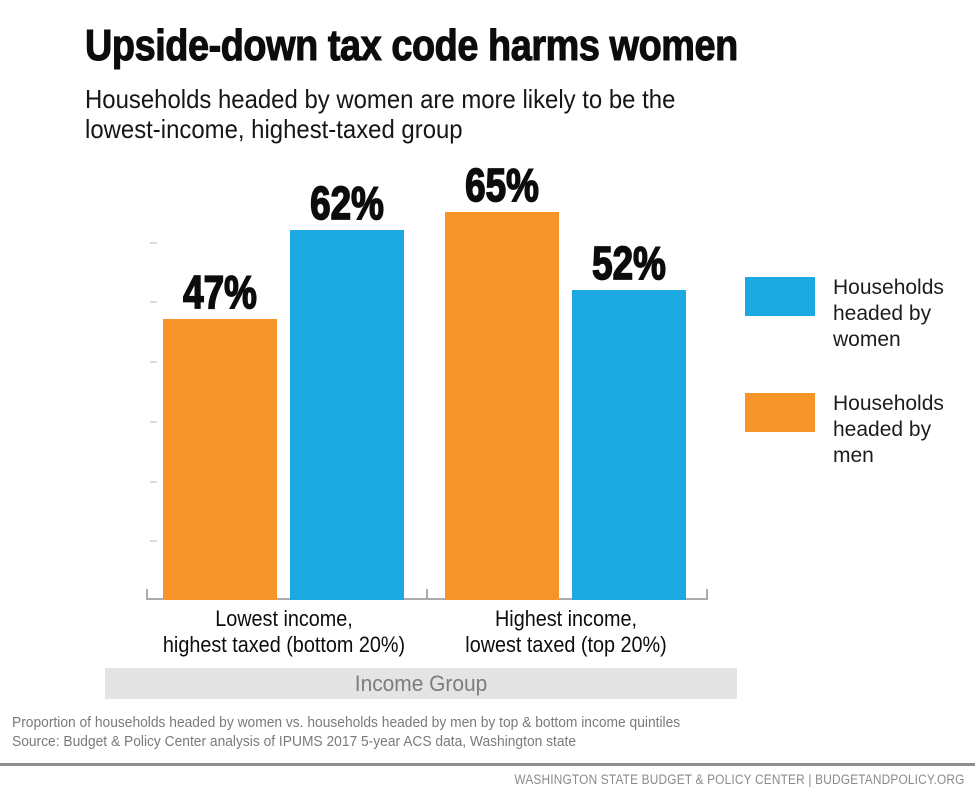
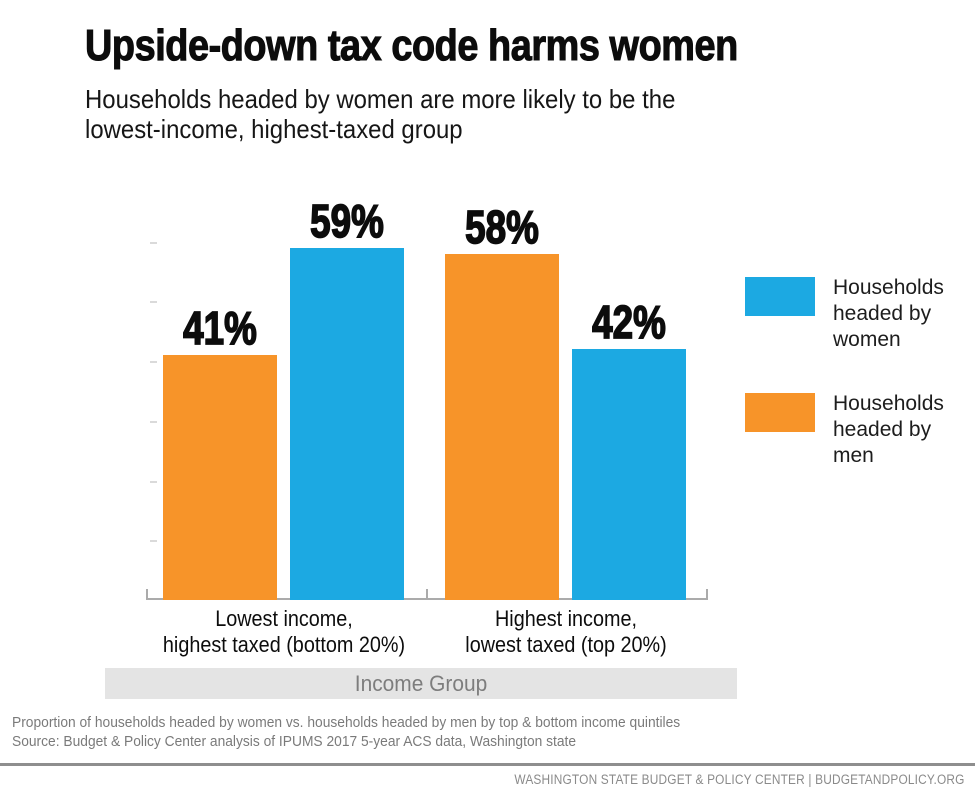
Households headed by men/Lowest income, highest taxed (bottom 20%): 47% -> 41%
Households headed by women/Lowest income, highest taxed (bottom 20%): 62% -> 59%
Households headed by men/Highest income, lowest taxed (top 20%): 65% -> 58%
Households headed by women/Highest income, lowest taxed (top 20%): 52% -> 42%
